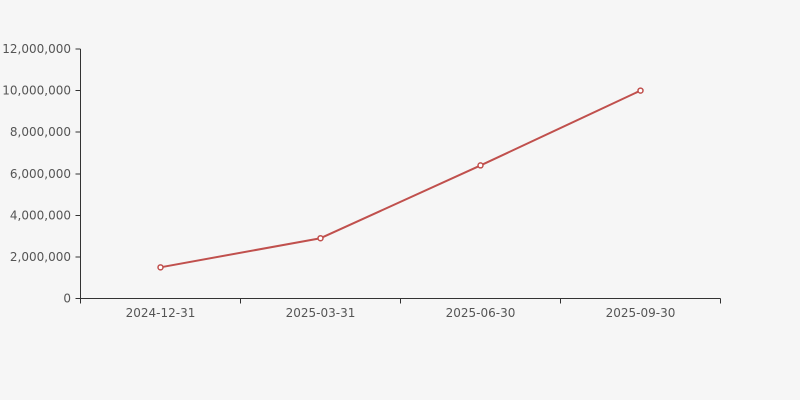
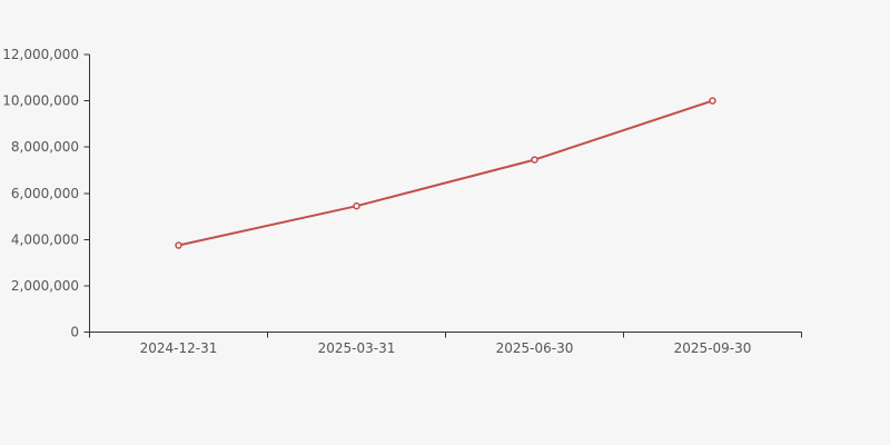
2024-12-31: 1500000 -> 3800000
2025-03-31: 2900000 -> 5400000
2025-06-30: 6400000 -> 7400000
